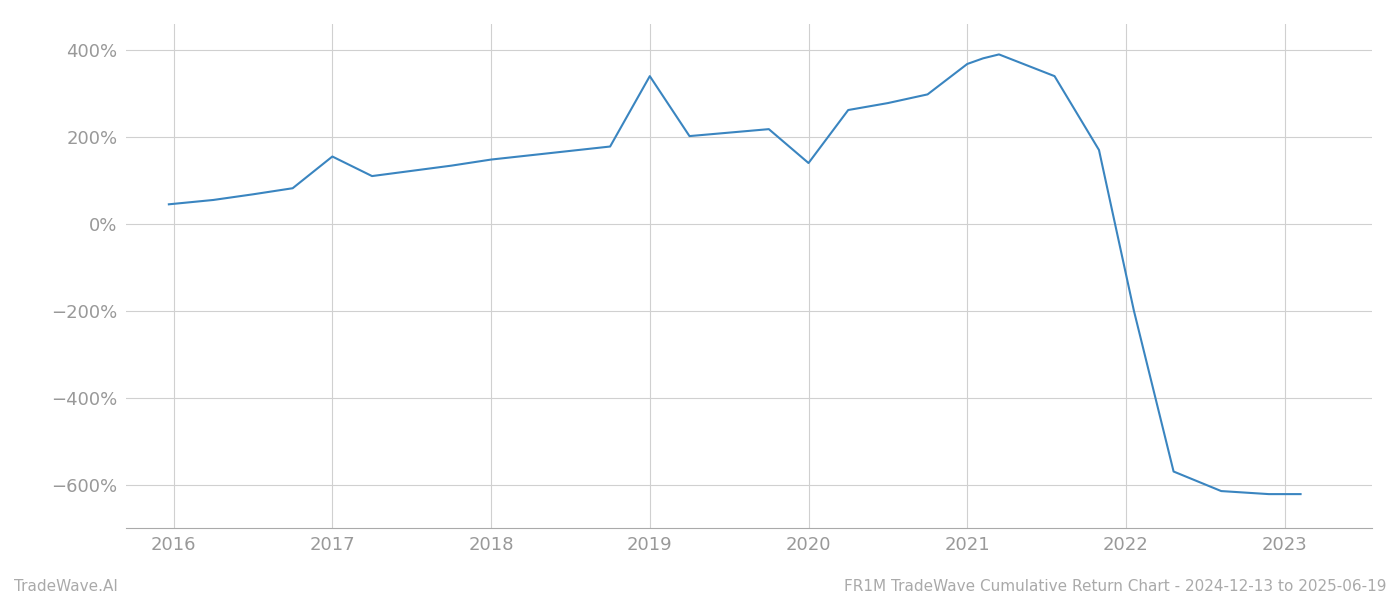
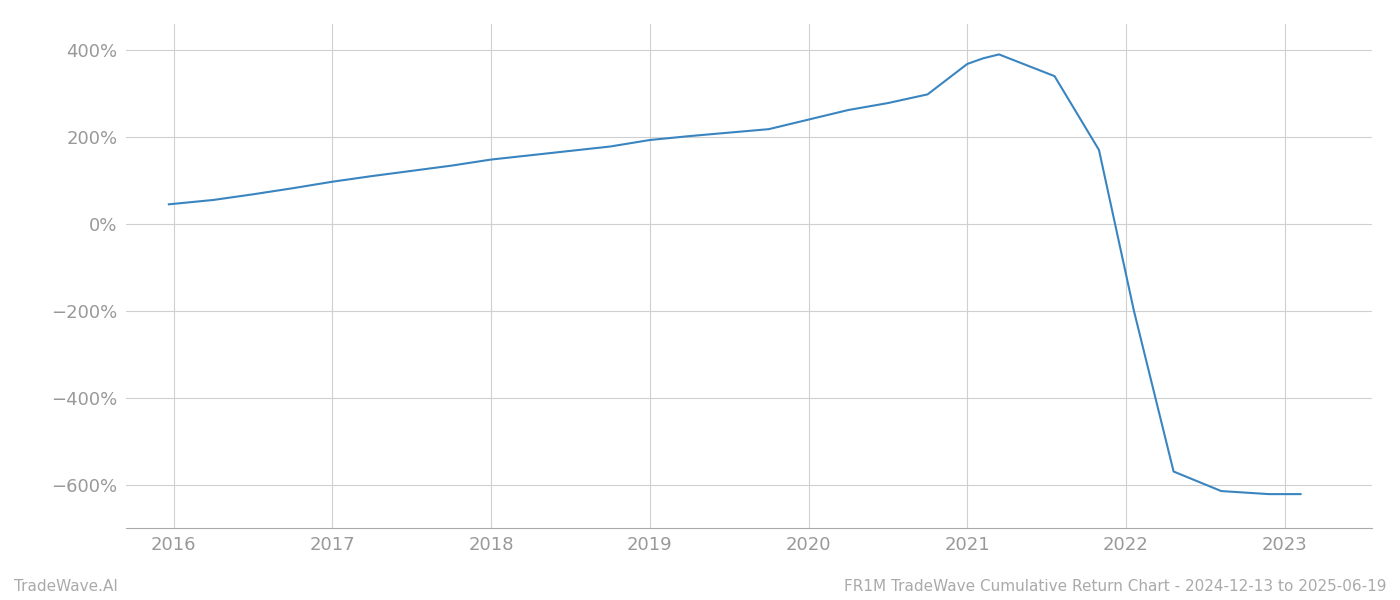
2017: 155% -> 97%
2019: 340% -> 193%
2020: 140% -> 240%
